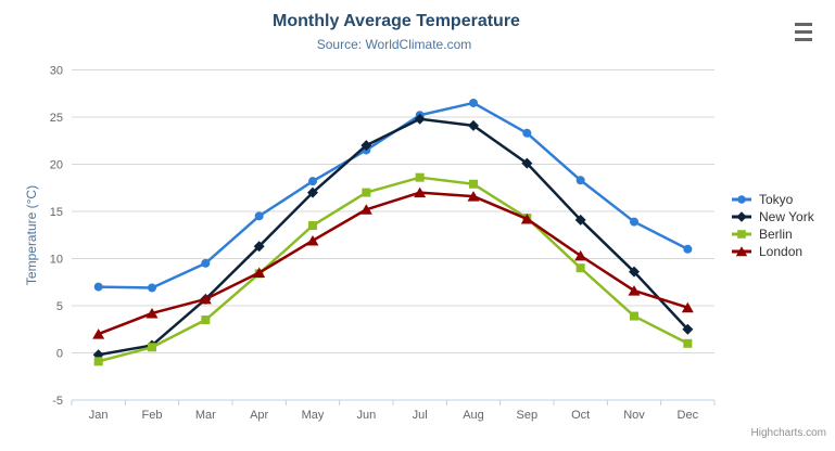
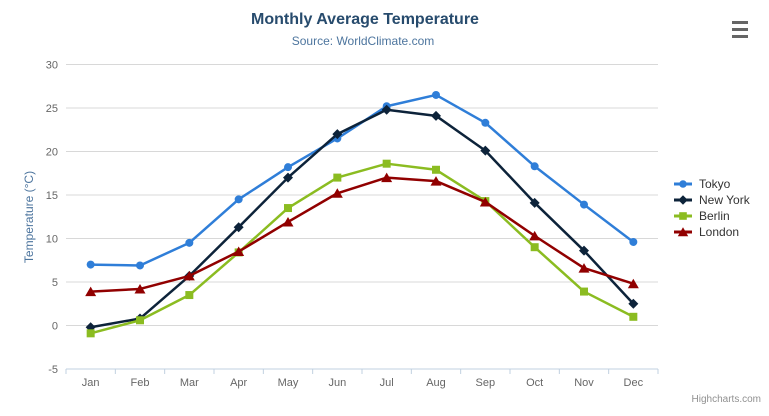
London/Jan: 2 -> 4
Tokyo/Dec: 11 -> 10
